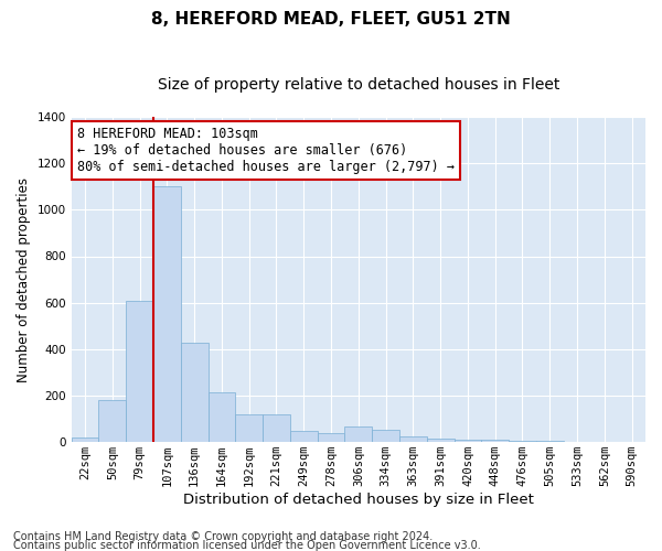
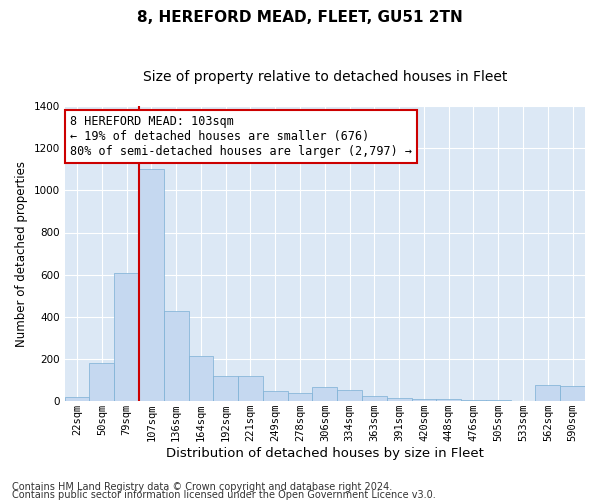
562sqm: 1 -> 75
590sqm: 1 -> 70
